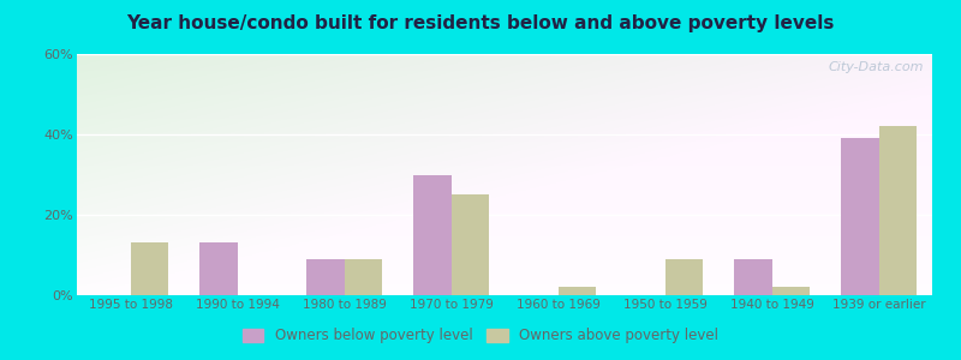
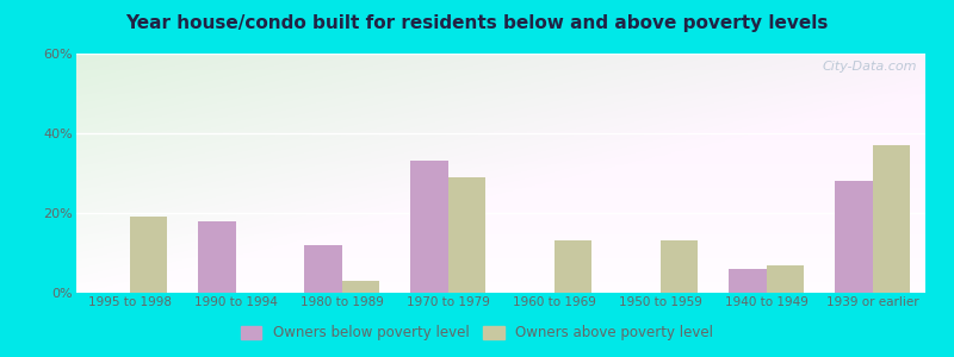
Owners above poverty level/1995 to 1998: 13% -> 19%
Owners below poverty level/1990 to 1994: 13% -> 18%
Owners below poverty level/1980 to 1989: 9% -> 12%
Owners above poverty level/1980 to 1989: 9% -> 3%
Owners below poverty level/1970 to 1979: 30% -> 33%
Owners above poverty level/1970 to 1979: 25% -> 29%
Owners above poverty level/1960 to 1969: 2% -> 13%
Owners above poverty level/1950 to 1959: 9% -> 13%
Owners below poverty level/1940 to 1949: 9% -> 6%
Owners above poverty level/1940 to 1949: 2% -> 7%
Owners below poverty level/1939 or earlier: 39% -> 28%
Owners above poverty level/1939 or earlier: 42% -> 37%
